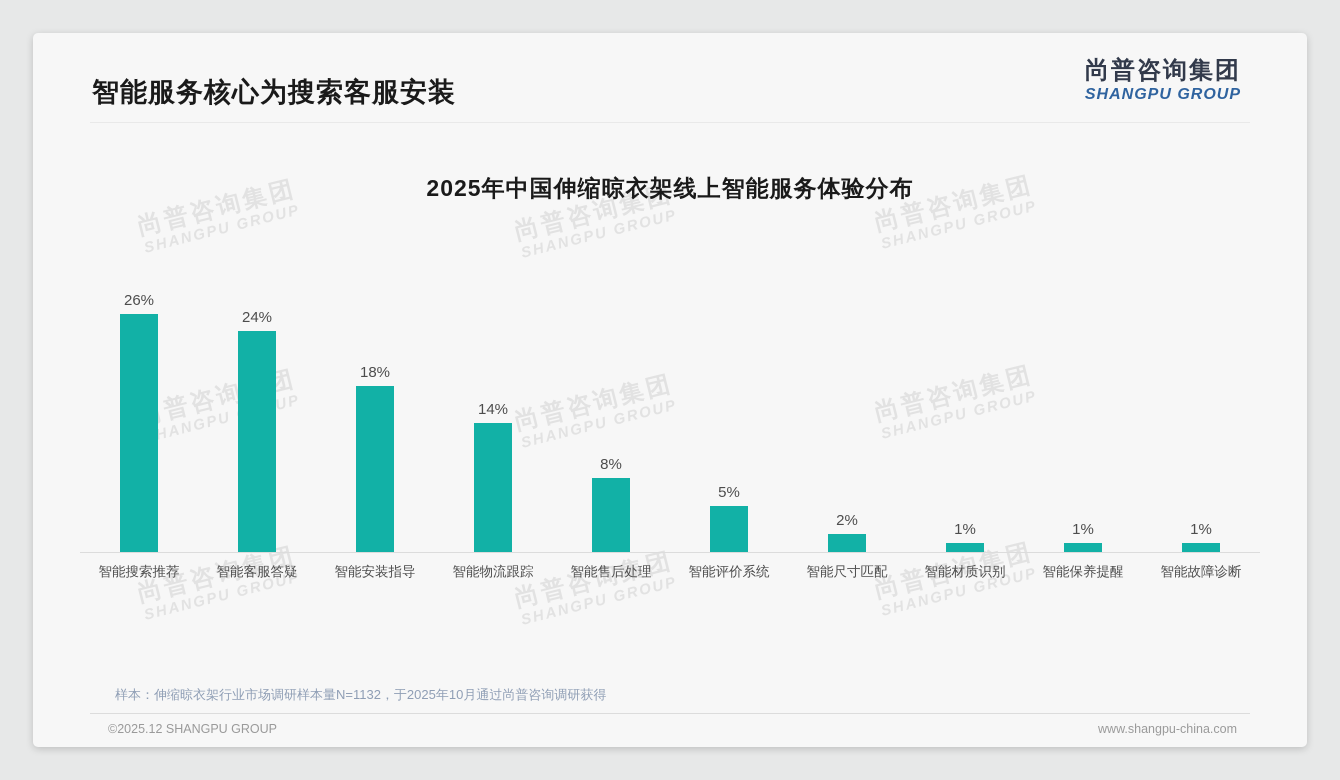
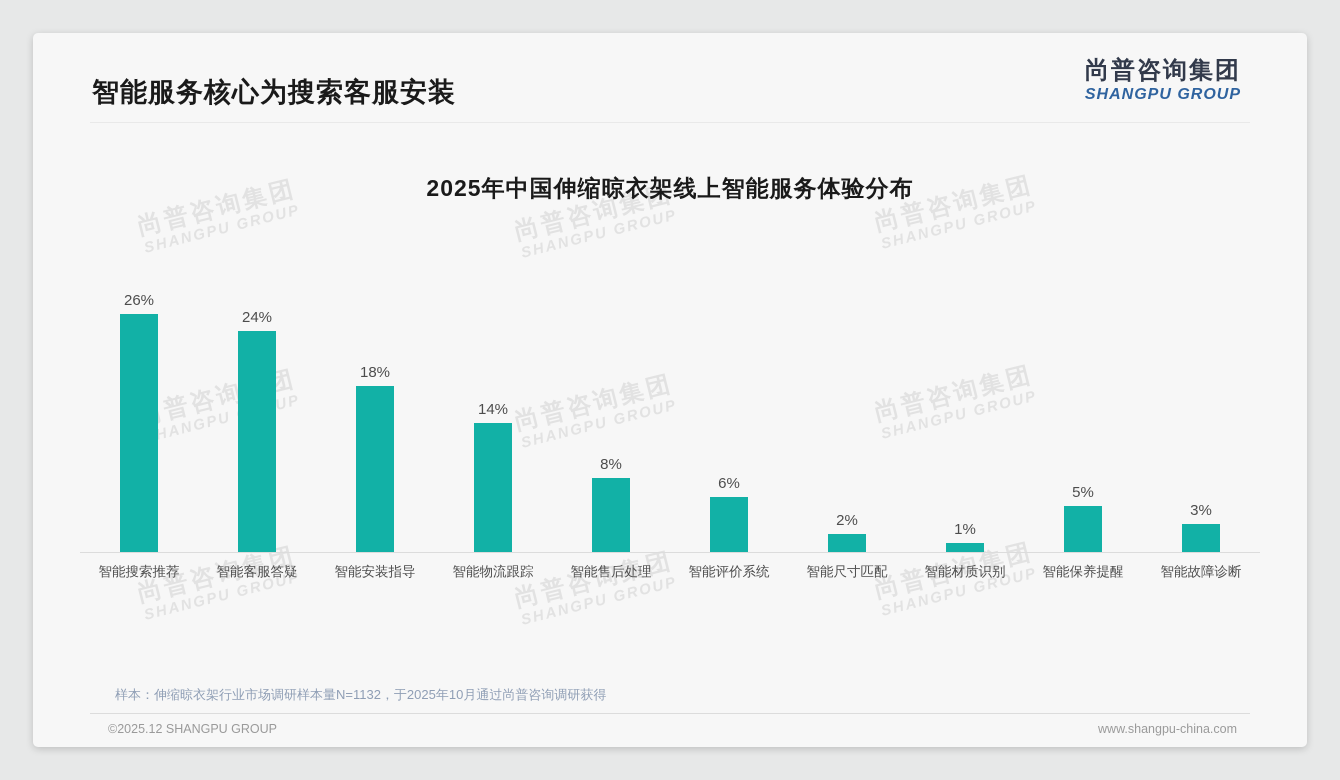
智能评价系统: 5% -> 6%
智能保养提醒: 1% -> 5%
智能故障诊断: 1% -> 3%
